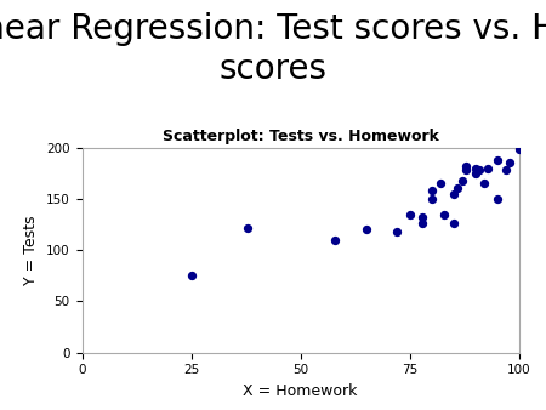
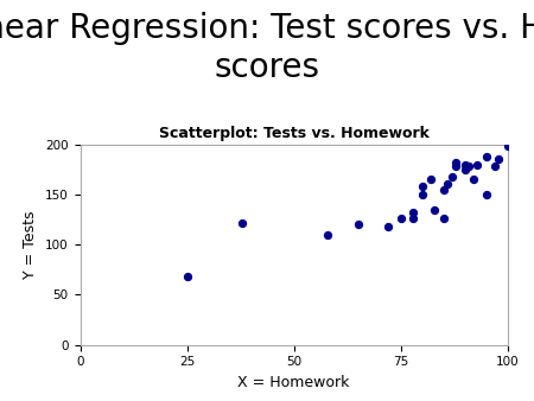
25: 75 -> 68
75: 135 -> 126
